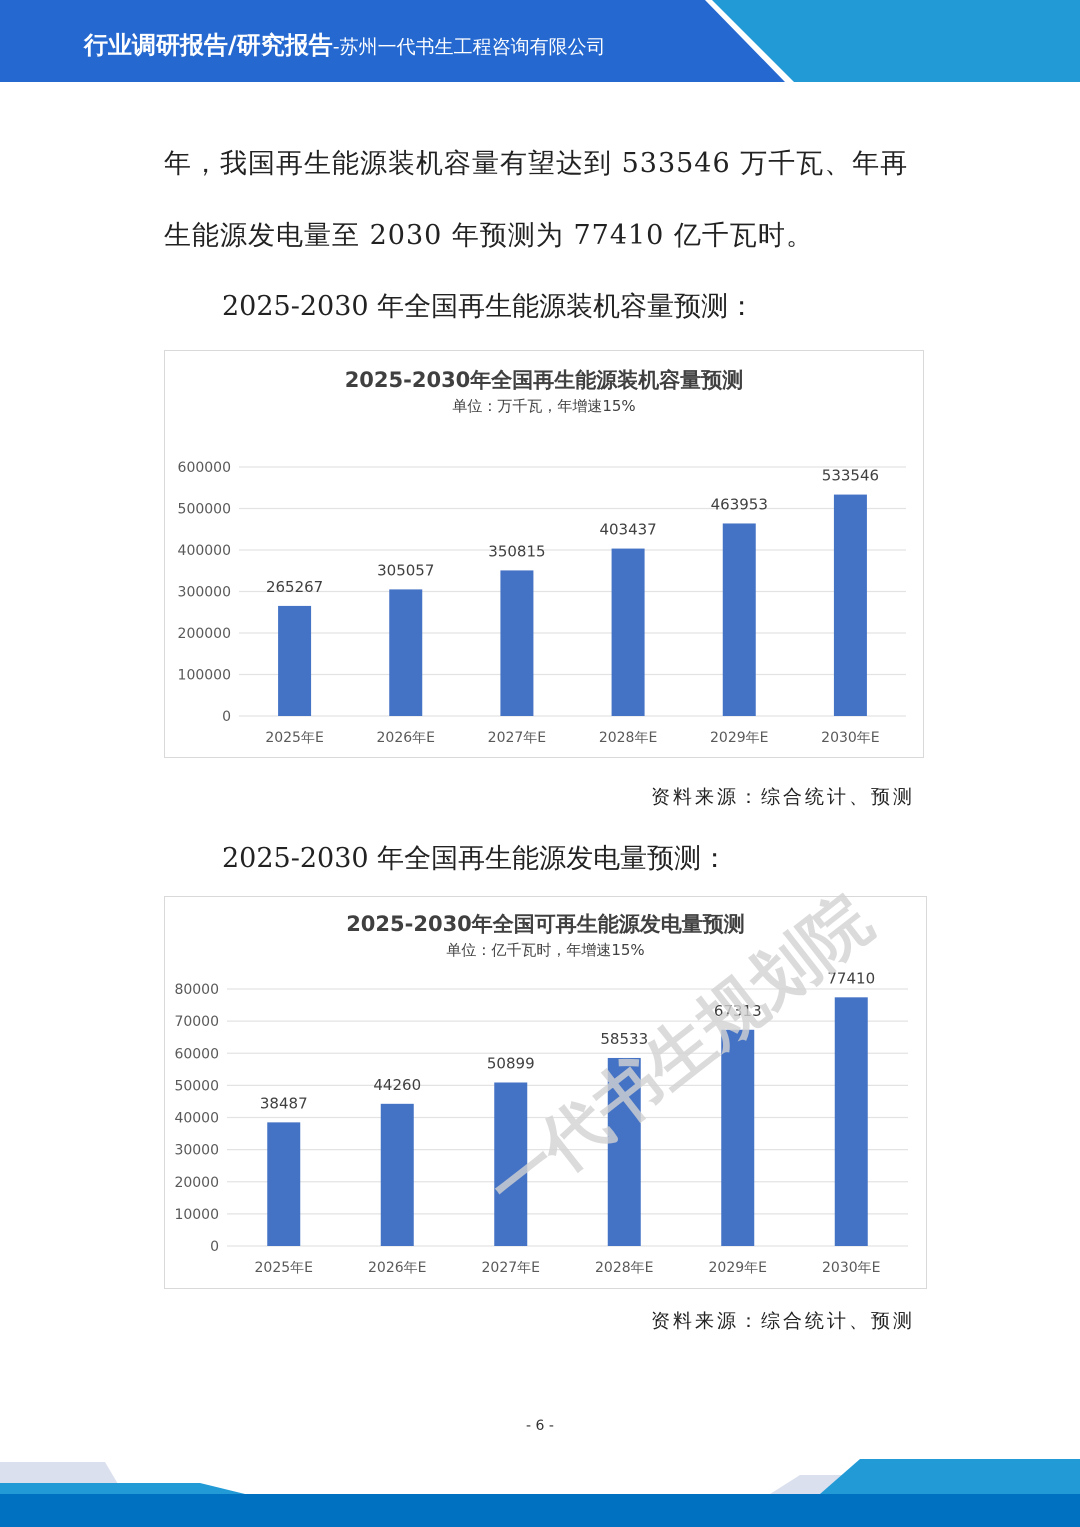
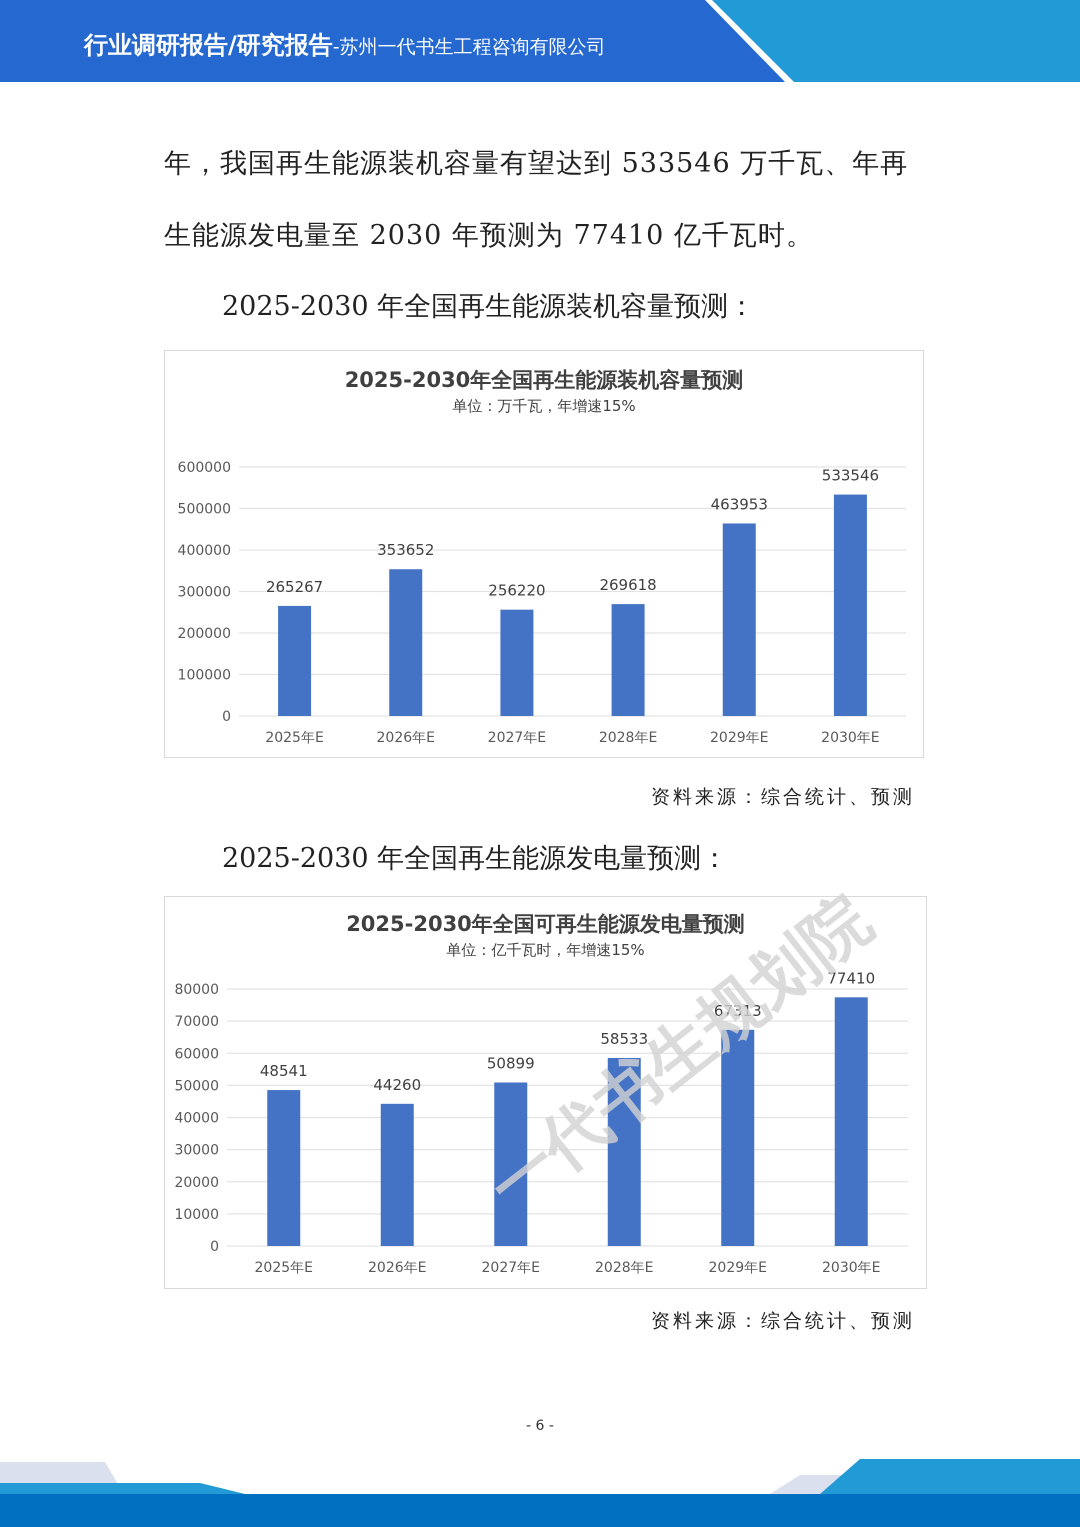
2025-2030年全国再生能源装机容量预测/2026年E: 305057 -> 353652
2025-2030年全国再生能源装机容量预测/2027年E: 350815 -> 256220
2025-2030年全国再生能源装机容量预测/2028年E: 403437 -> 269618
2025-2030年全国可再生能源发电量预测/2025年E: 38487 -> 48541
